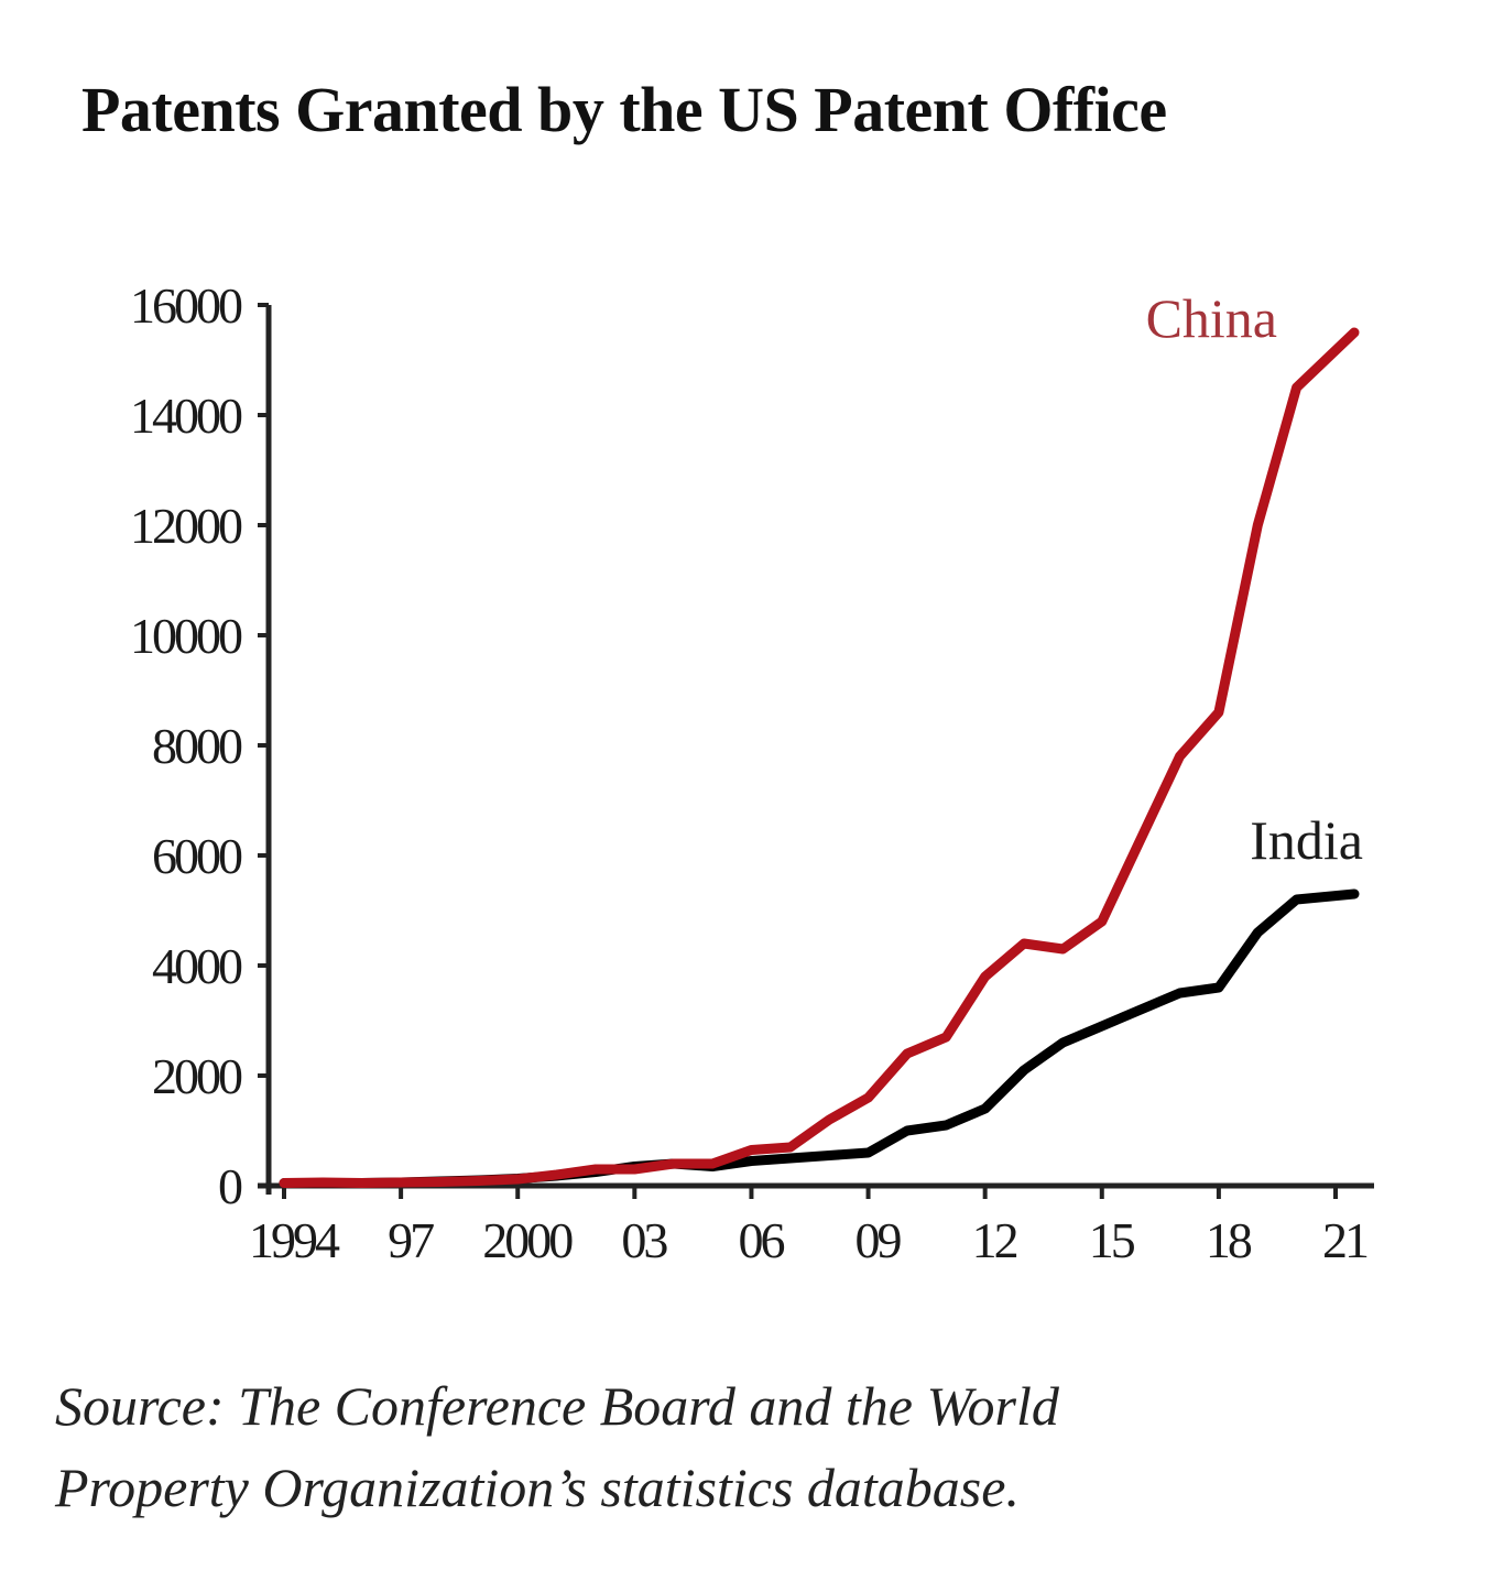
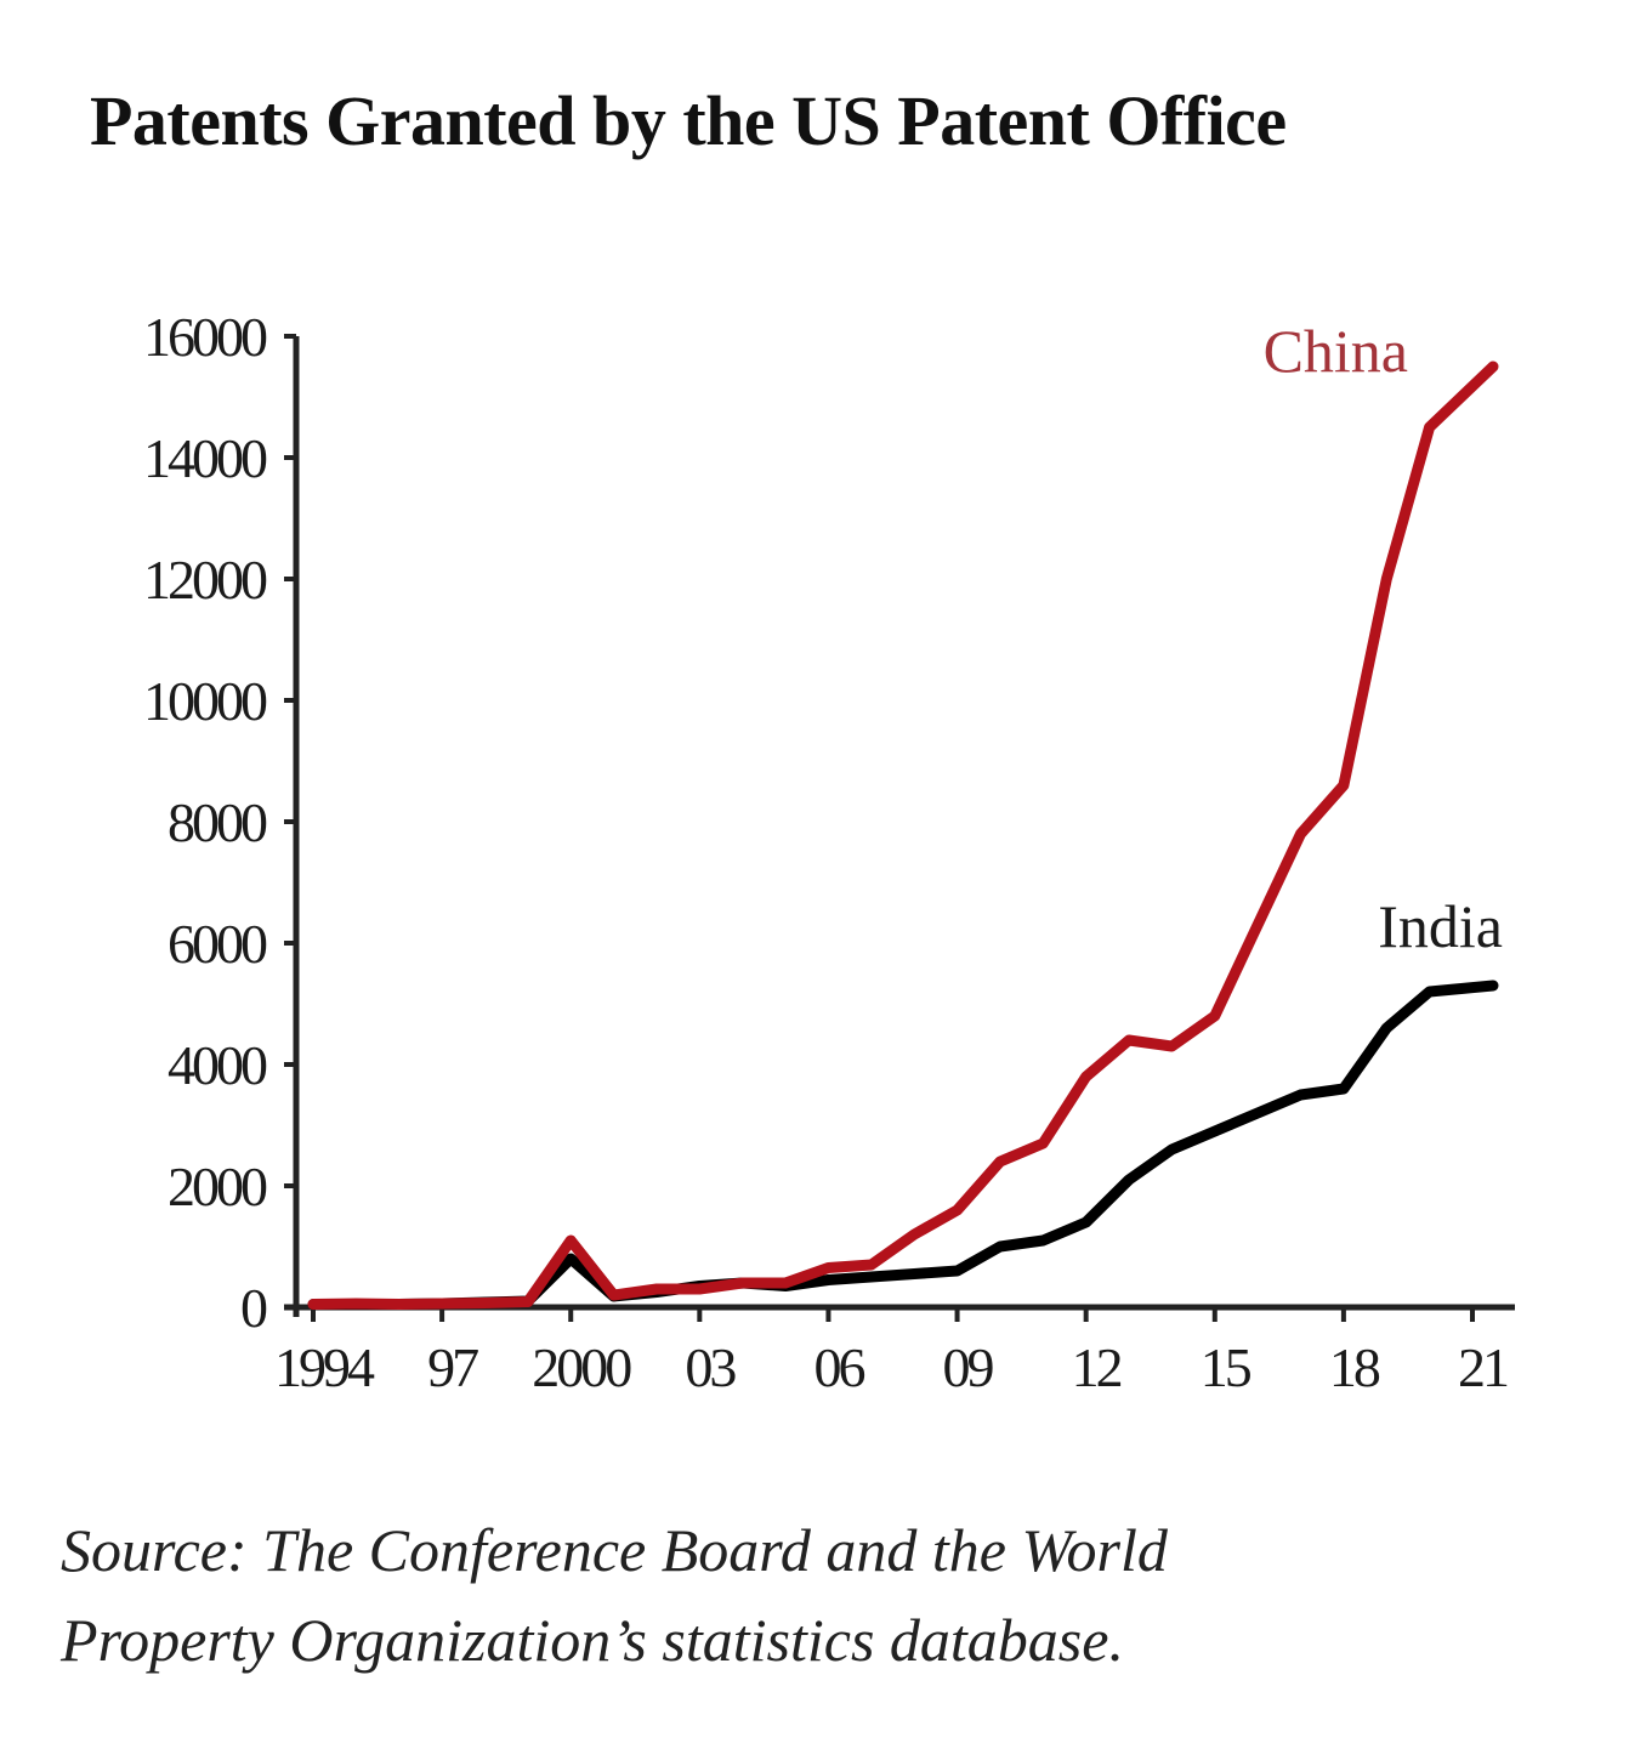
China/2000: 100 -> 1100
India/2000: 100 -> 800
